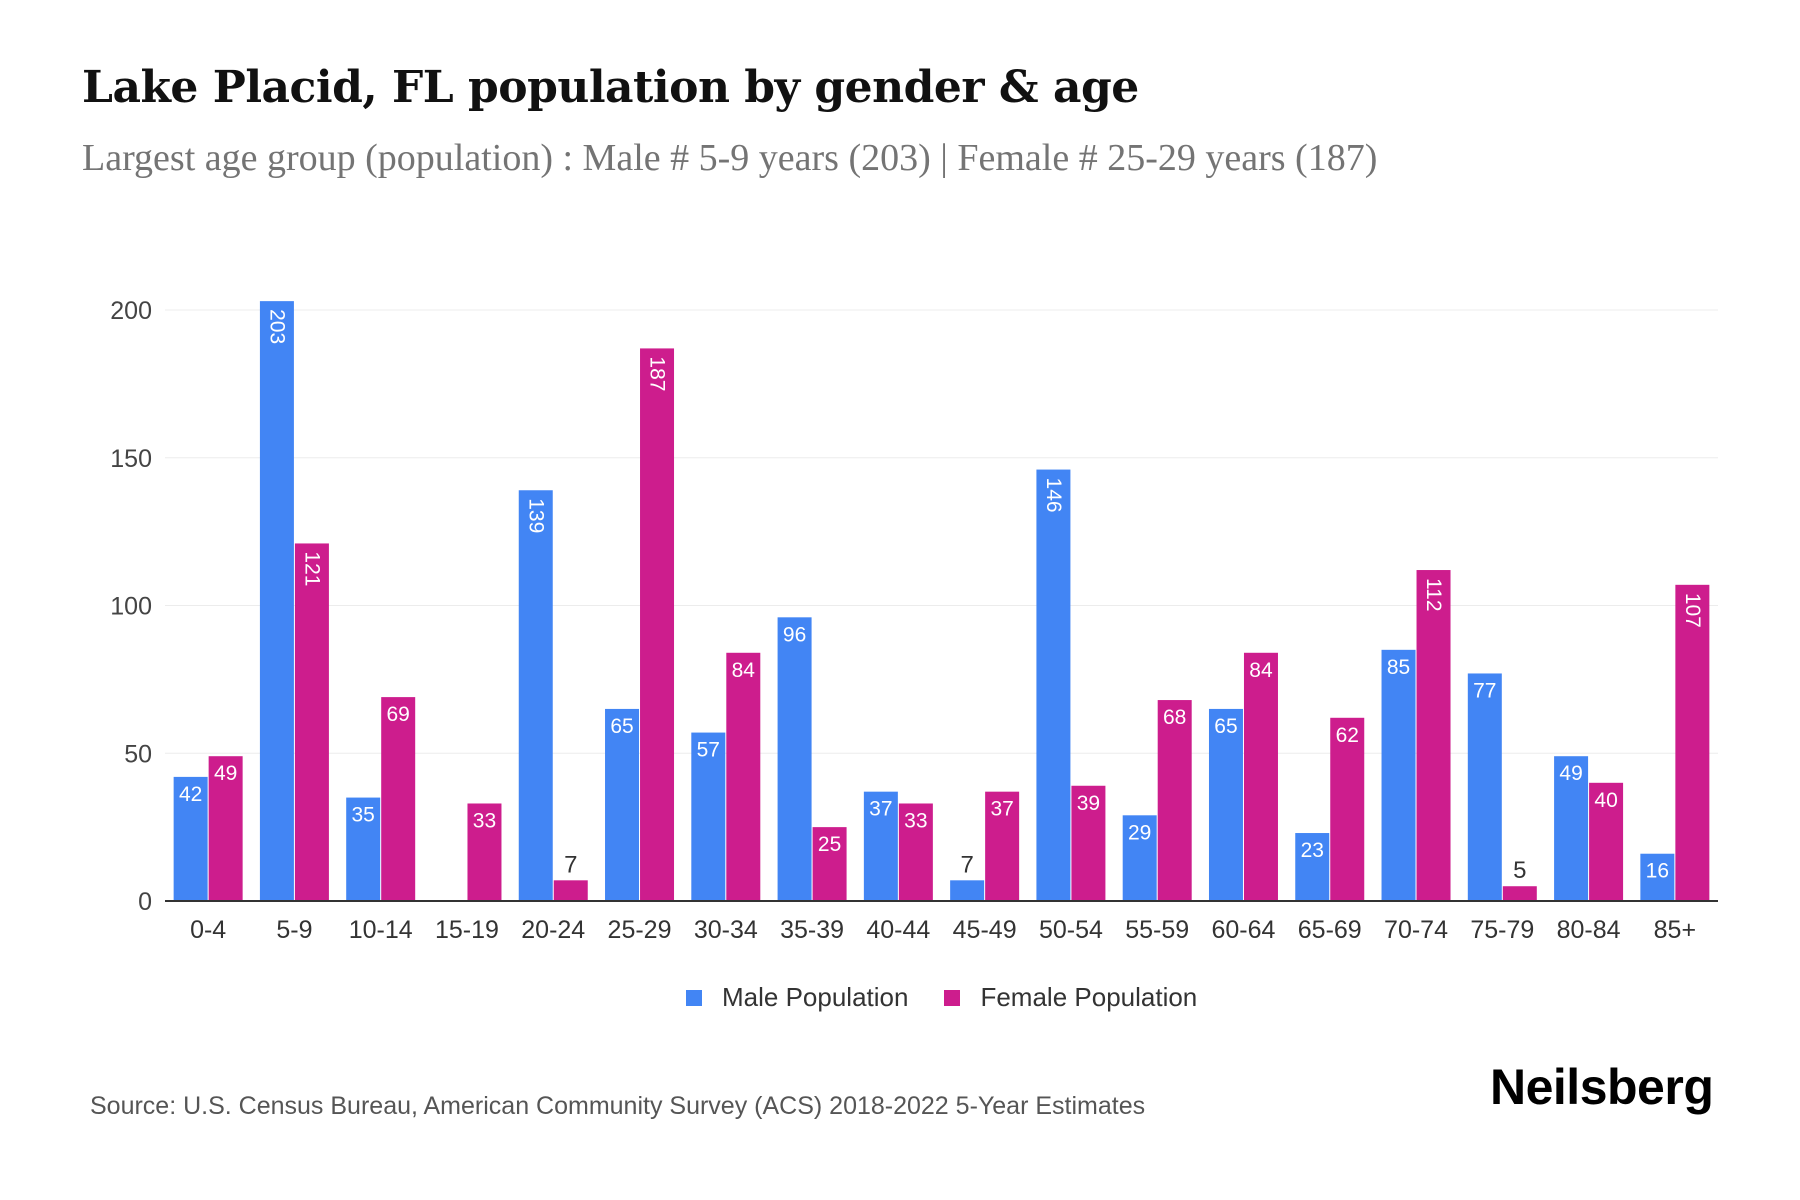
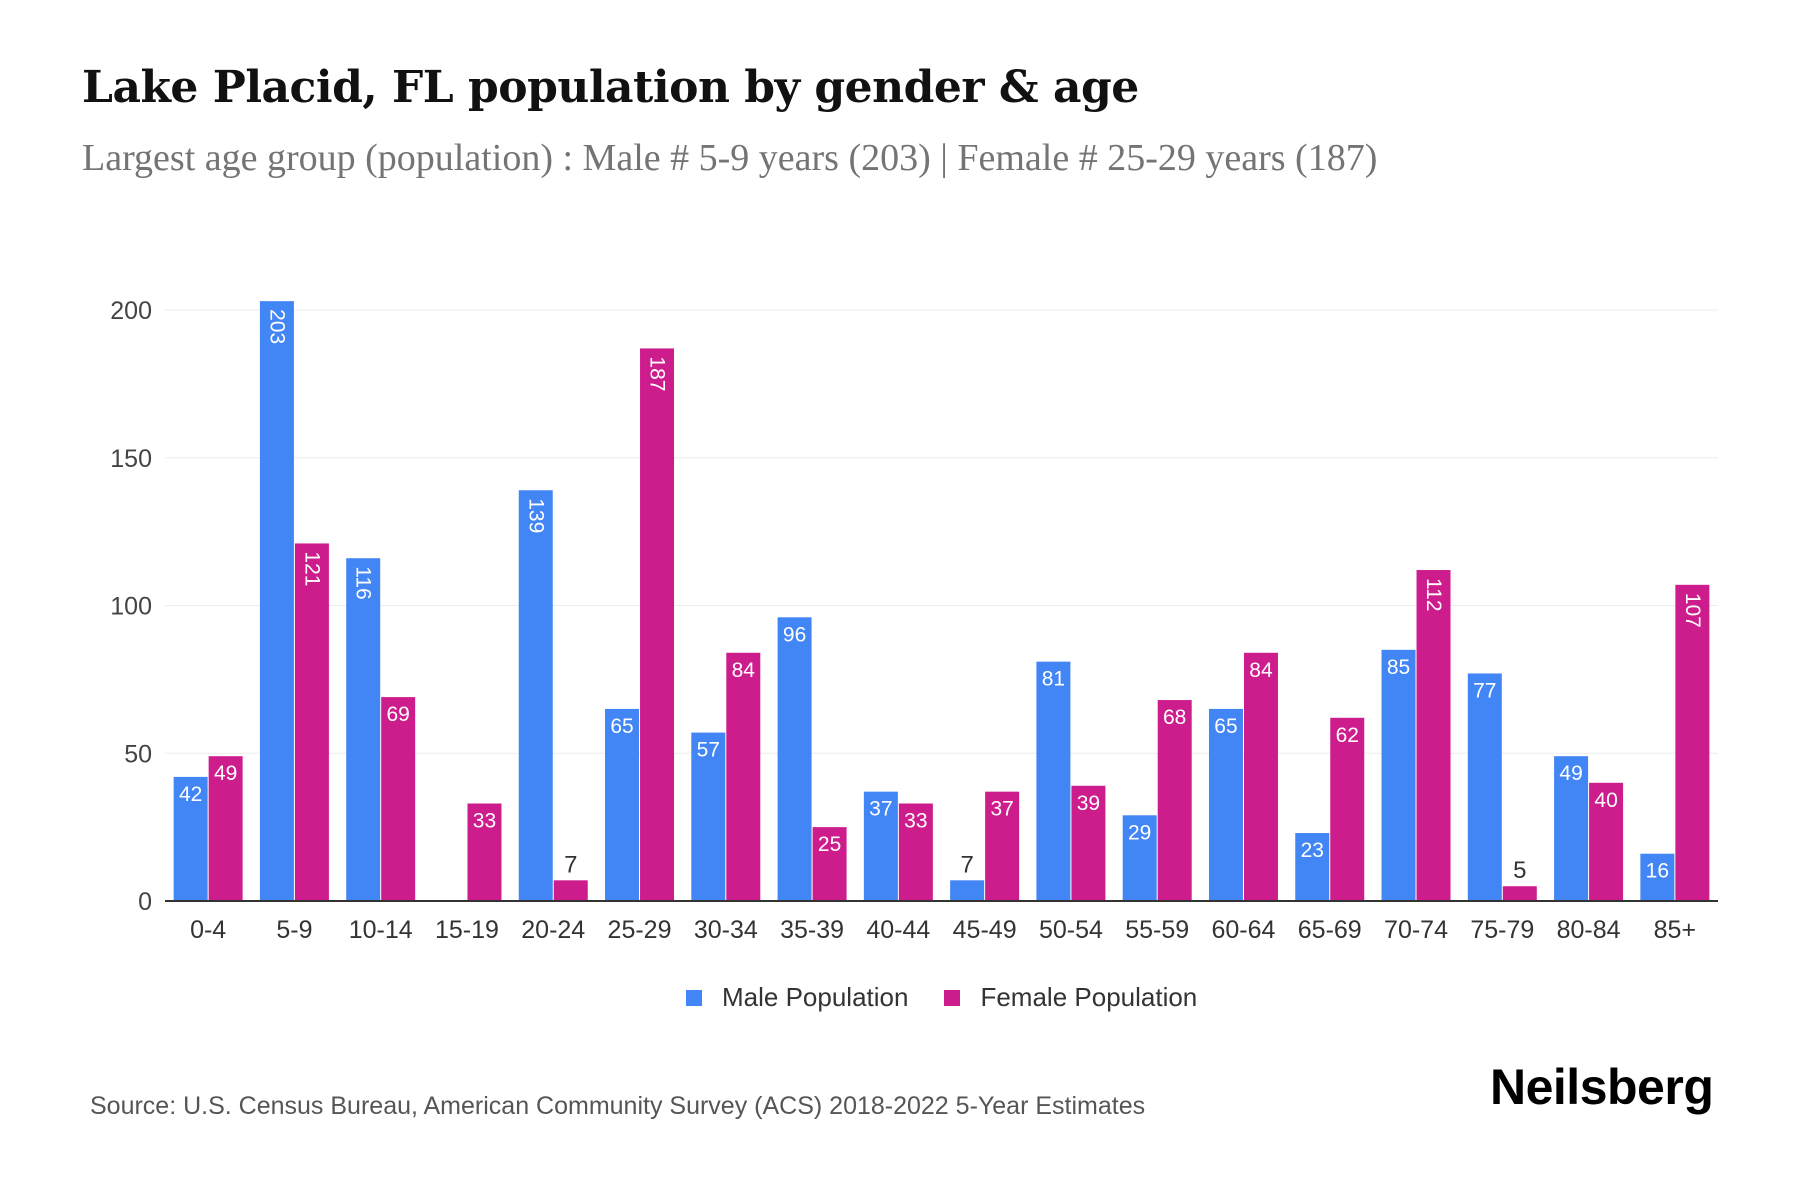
Male Population/10-14: 35 -> 116
Male Population/50-54: 146 -> 81
